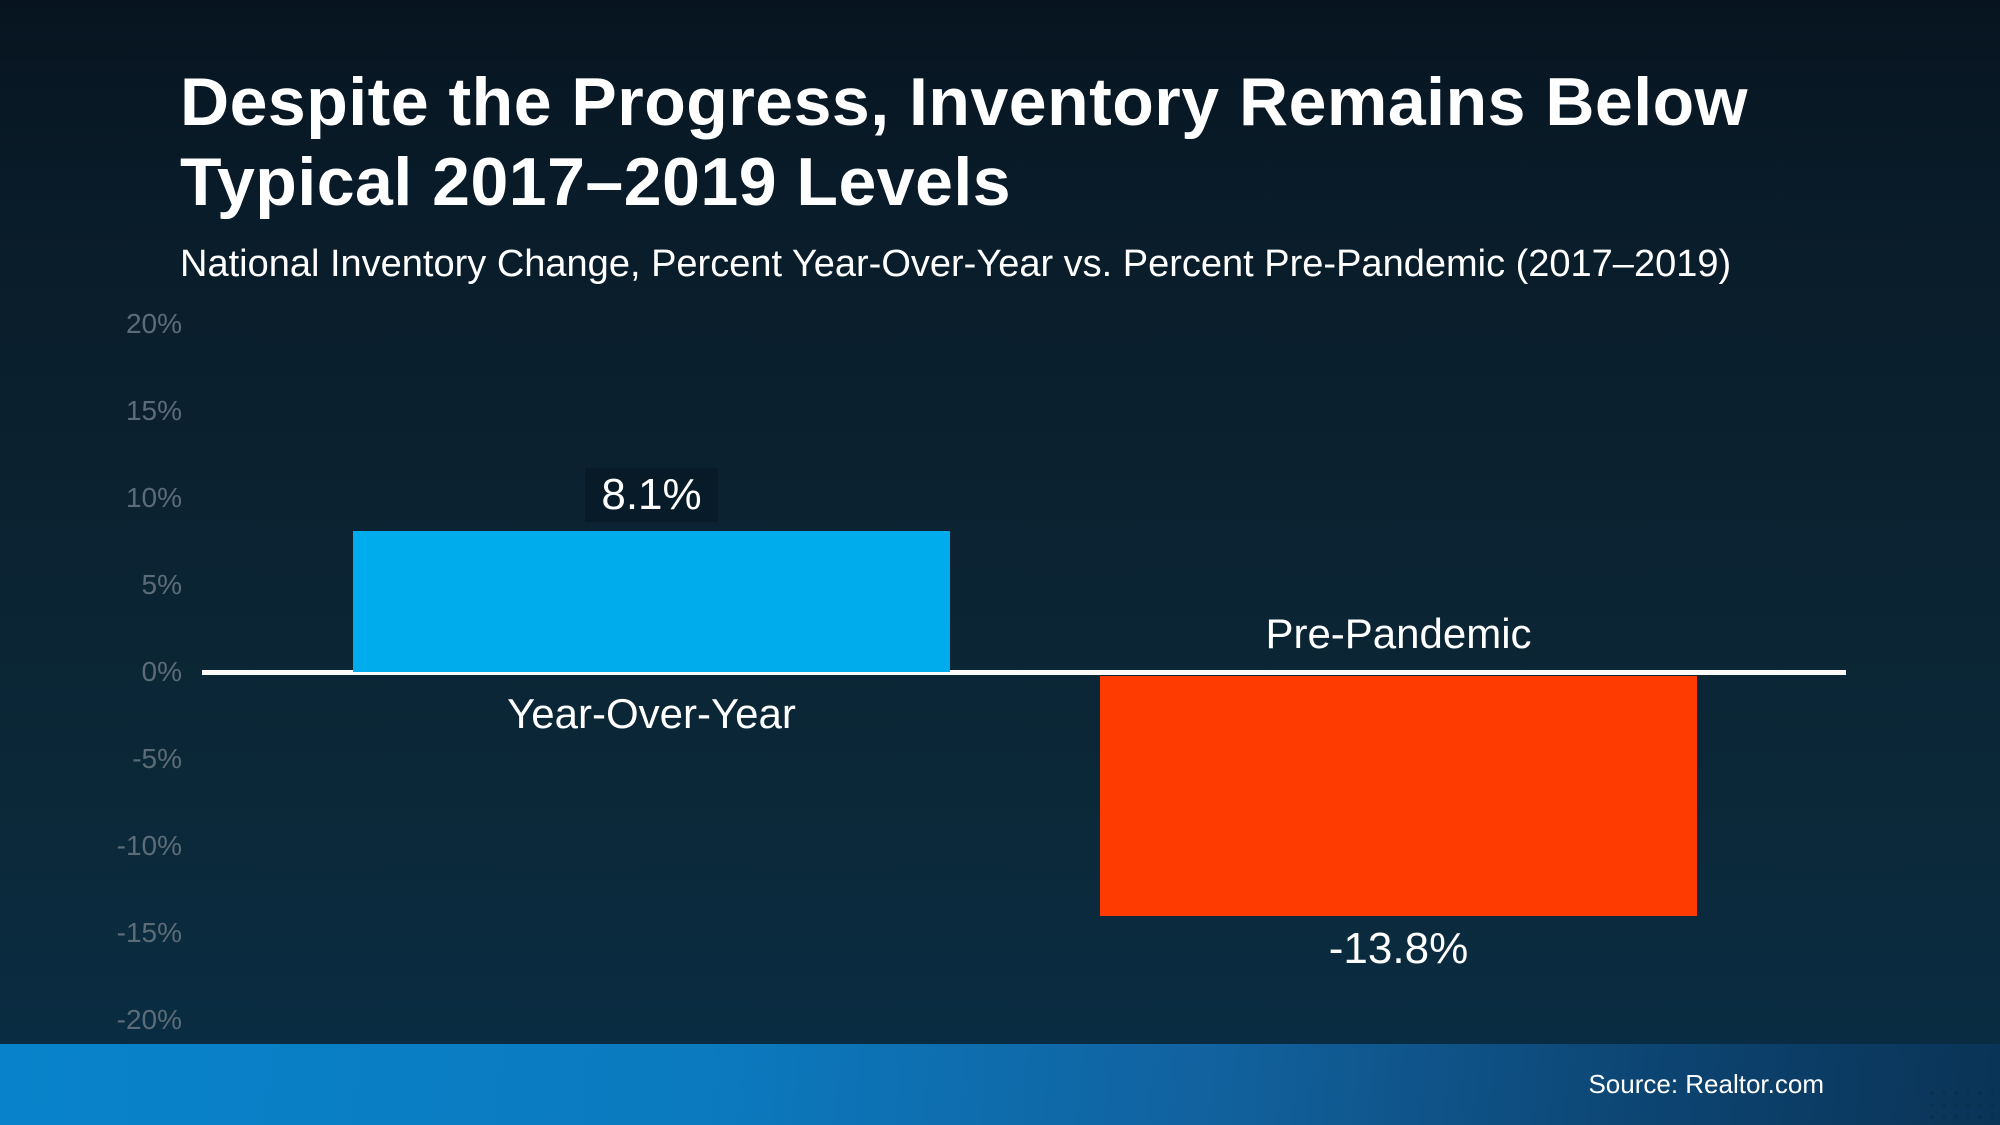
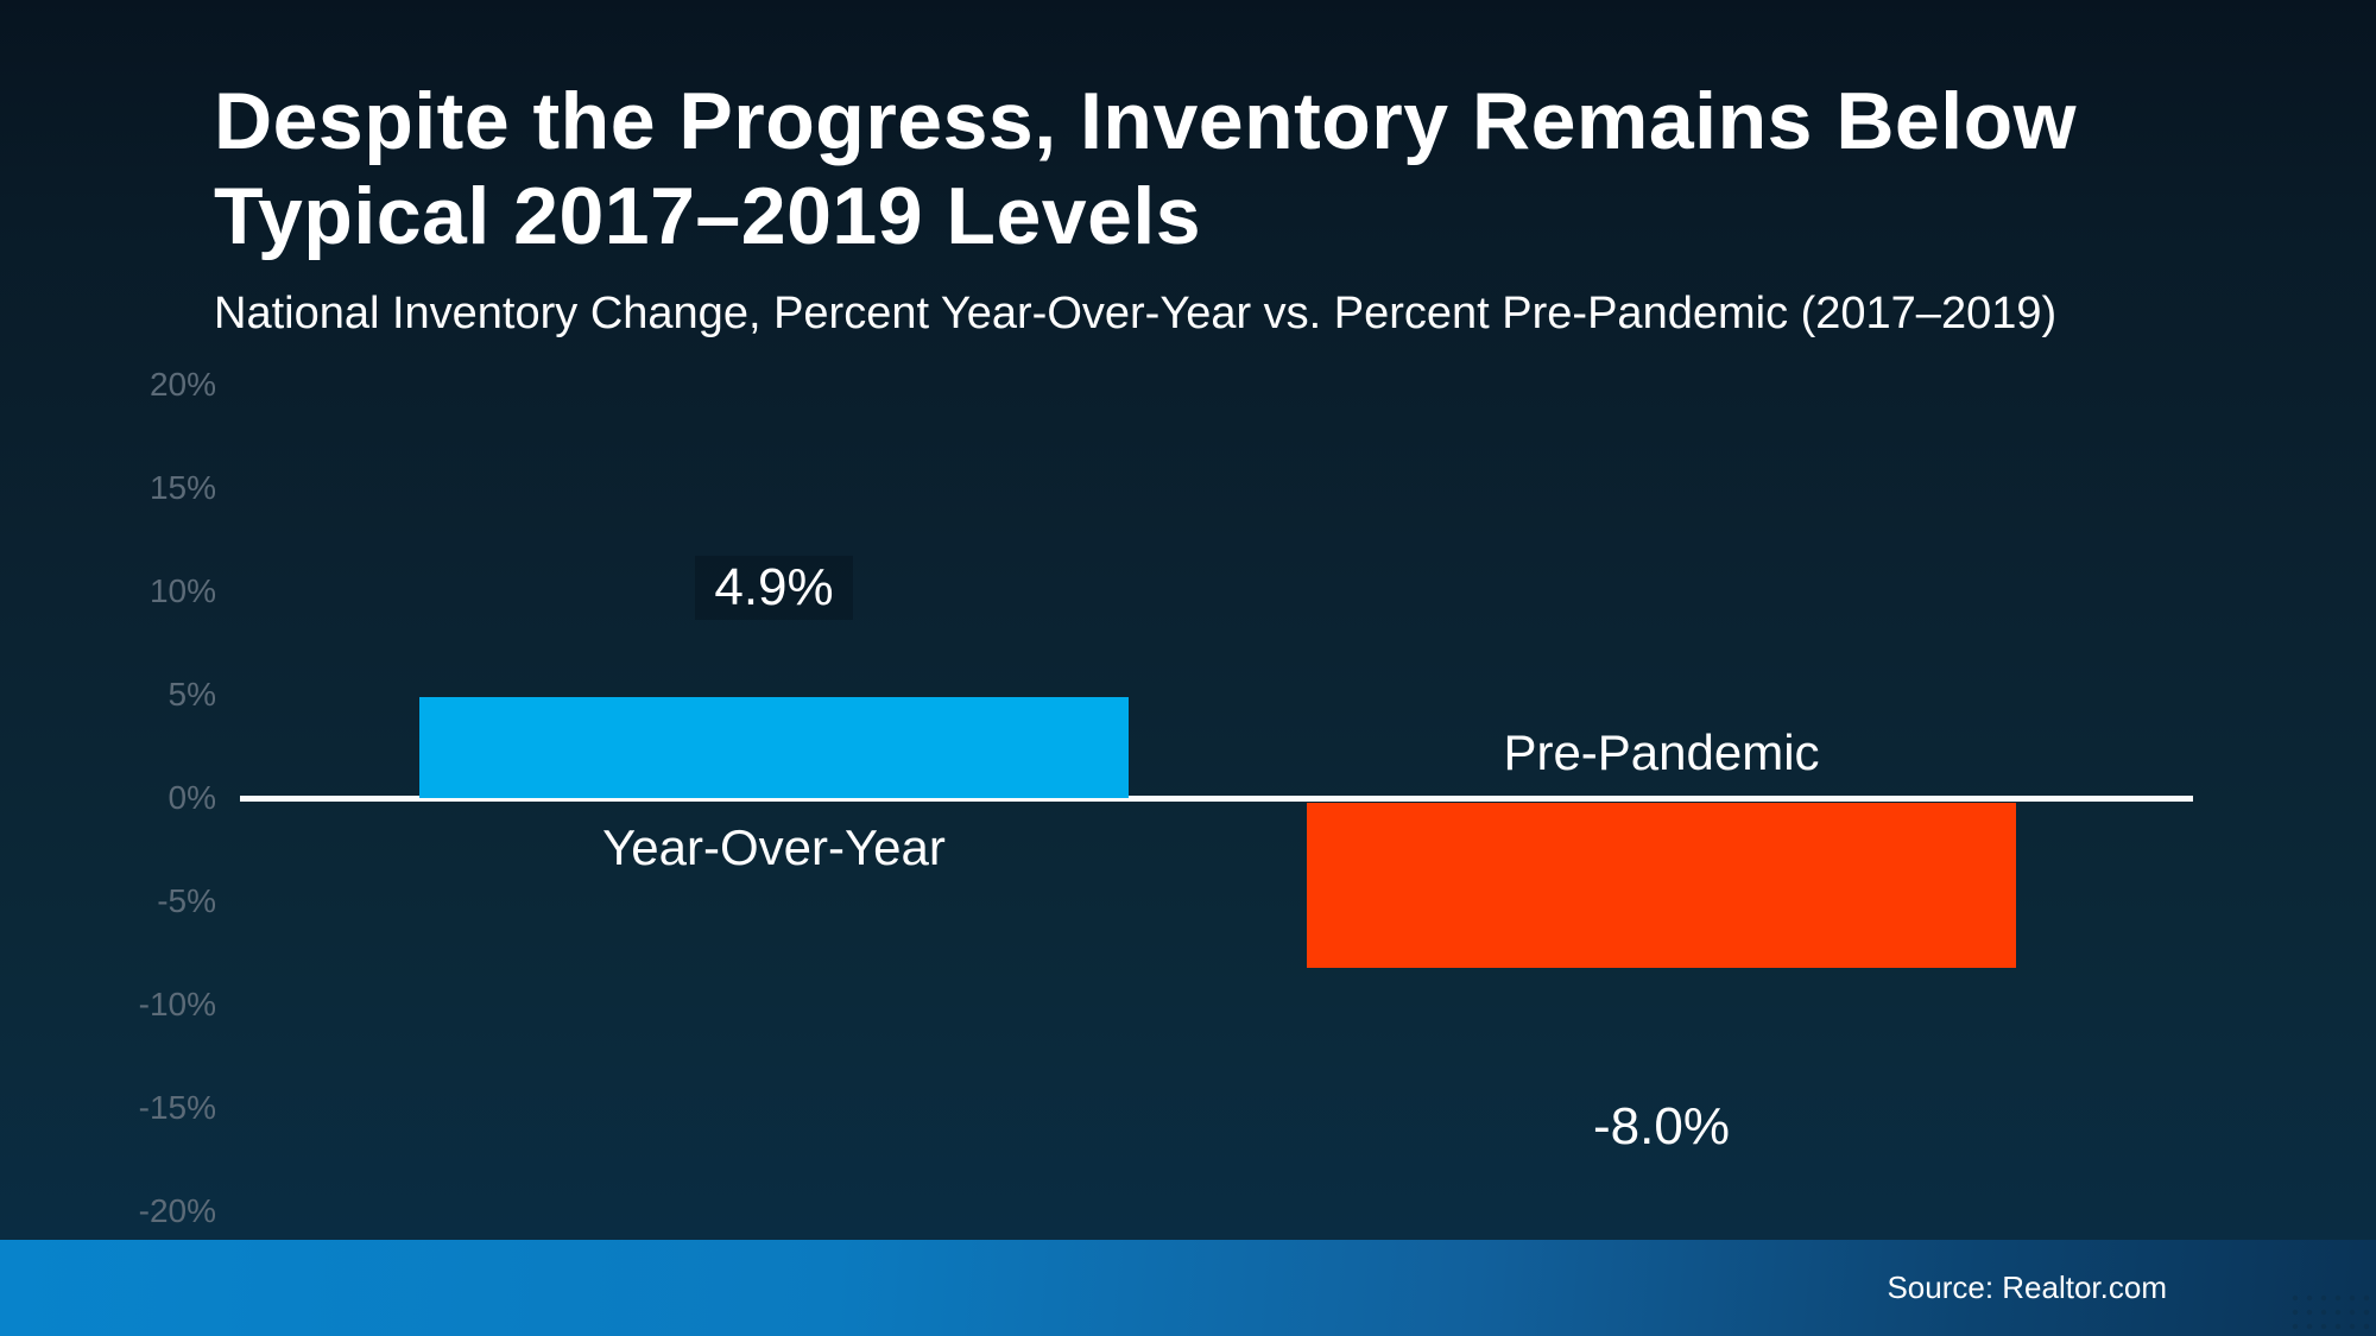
Year-Over-Year: 8.1% -> 4.9%
Pre-Pandemic: -13.8% -> -8.0%
